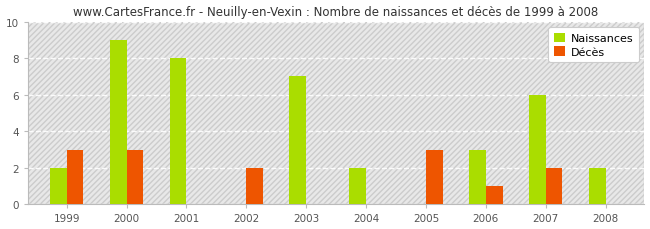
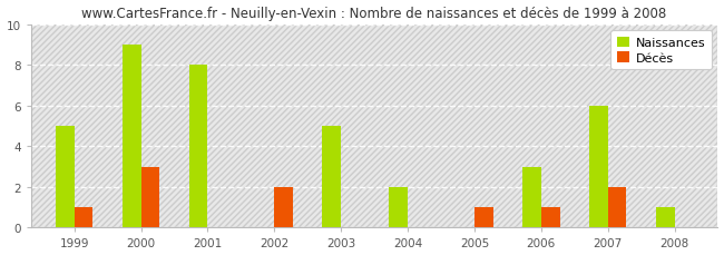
Naissances/1999: 2 -> 5
Décès/1999: 3 -> 1
Naissances/2003: 7 -> 5
Décès/2005: 3 -> 1
Naissances/2008: 2 -> 1
